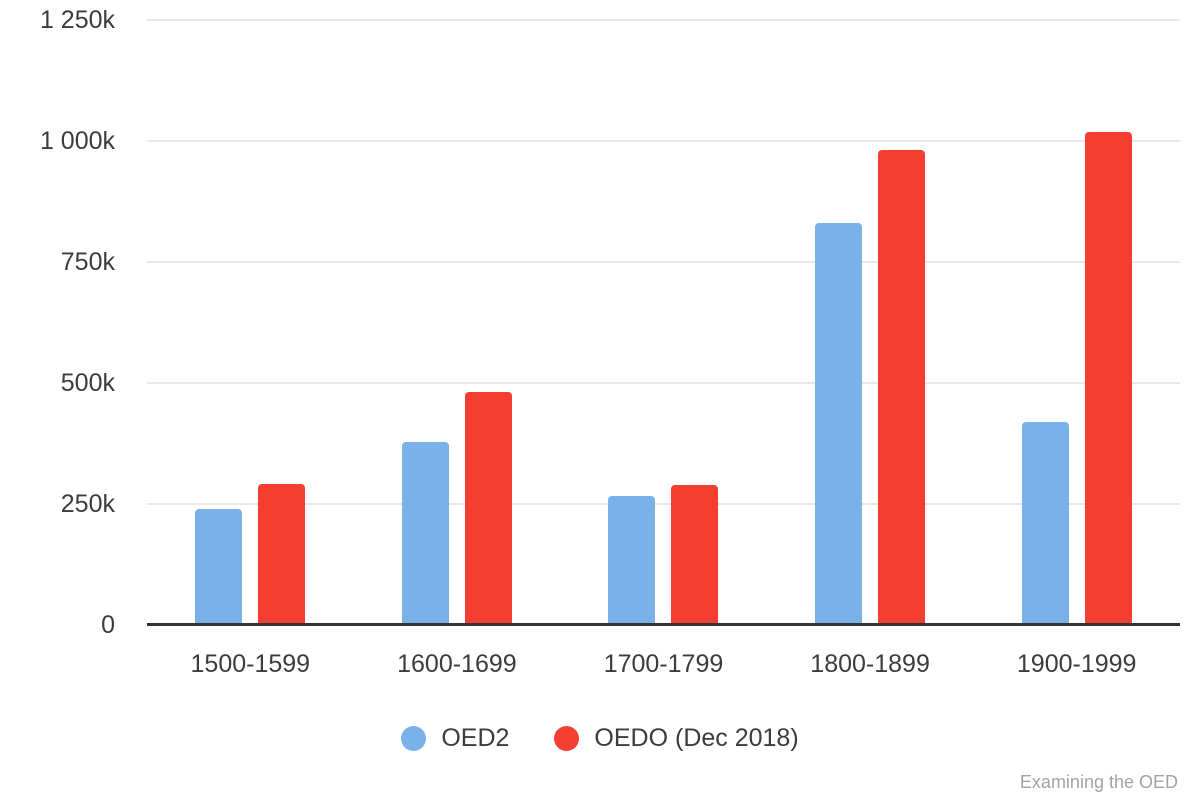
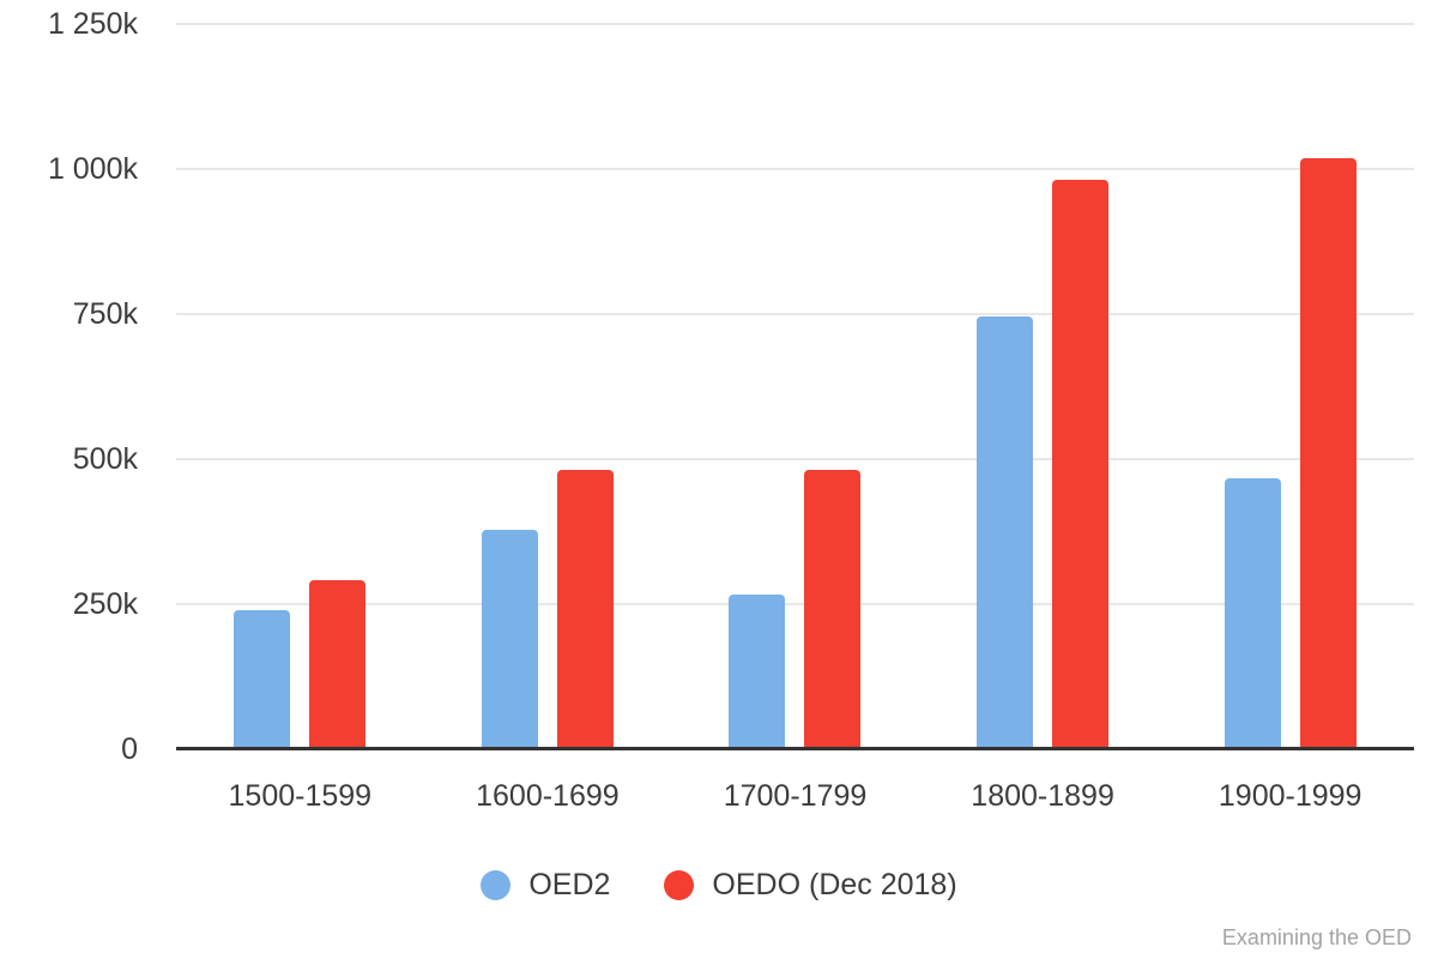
OEDO (Dec 2018)/1700-1799: 290k -> 480k
OED2/1800-1899: 830k -> 740k
OED2/1900-1999: 420k -> 470k
